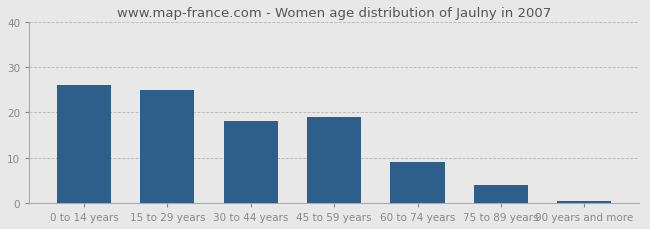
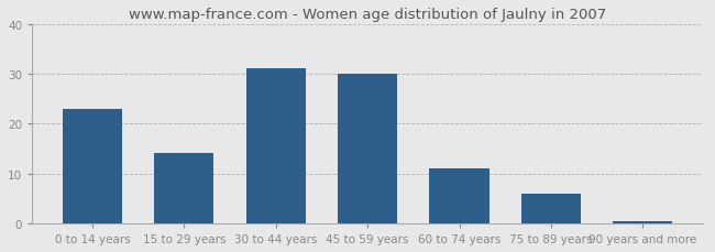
0 to 14 years: 26.0 -> 23.0
15 to 29 years: 25.0 -> 14.0
30 to 44 years: 18.0 -> 31.0
45 to 59 years: 19.0 -> 30.0
60 to 74 years: 9.0 -> 11.0
75 to 89 years: 4.0 -> 6.0
